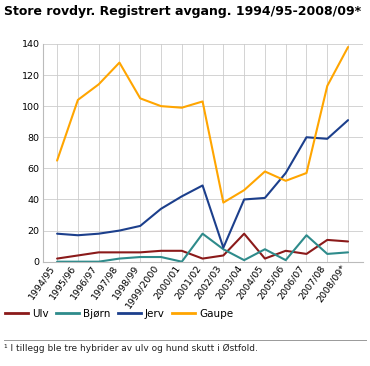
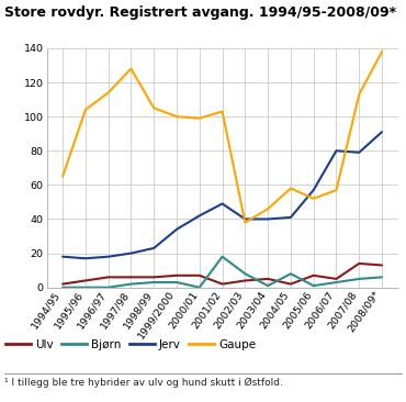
Jerv/2002/03: 9 -> 40
Ulv/2003/04: 18 -> 5
Bjørn/2006/07: 17 -> 3
